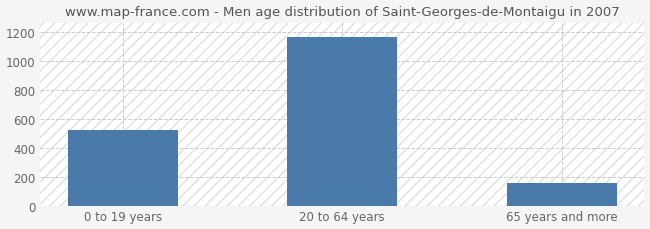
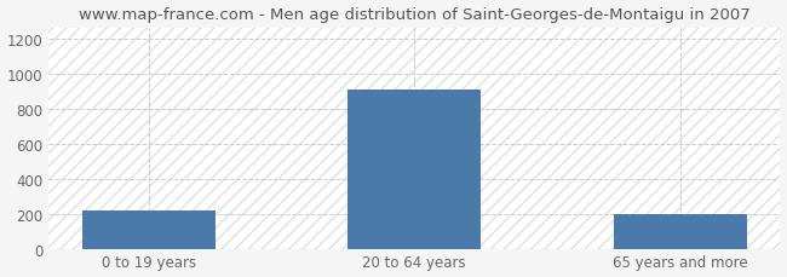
0 to 19 years: 520 -> 220
20 to 64 years: 1160 -> 910
65 years and more: 160 -> 200
